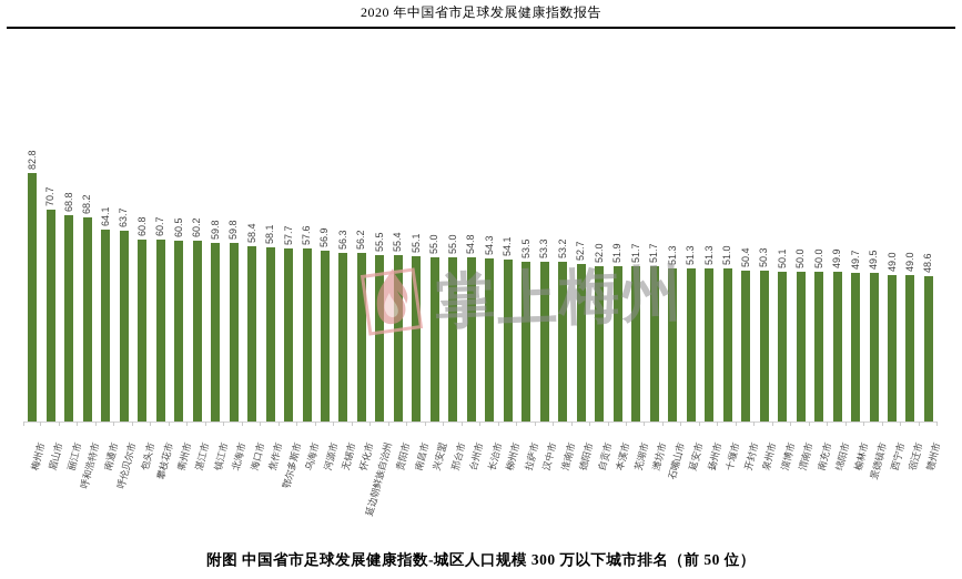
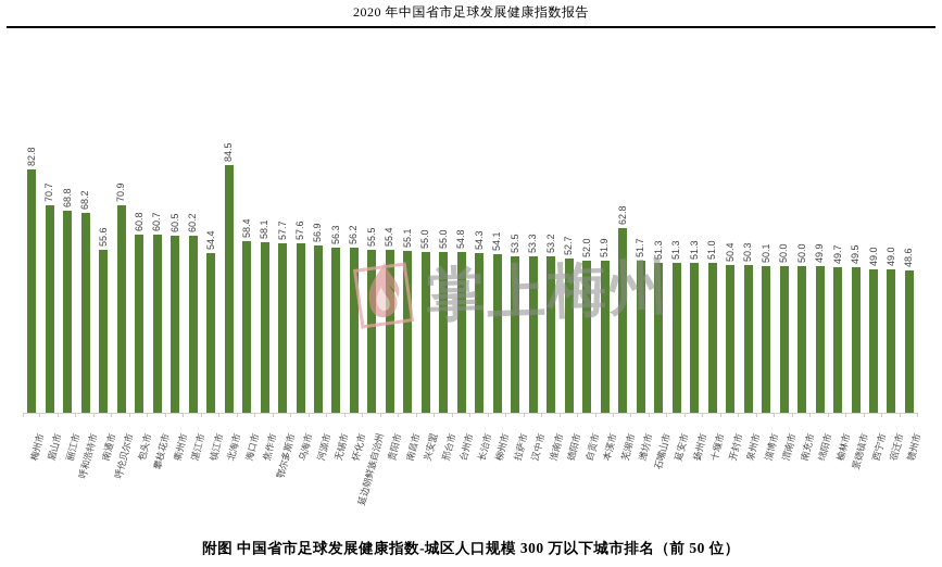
南通市: 64.1 -> 55.6
呼伦贝尔市: 63.7 -> 70.9
镇江市: 59.8 -> 54.4
北海市: 59.8 -> 84.5
芜湖市: 51.7 -> 62.8
